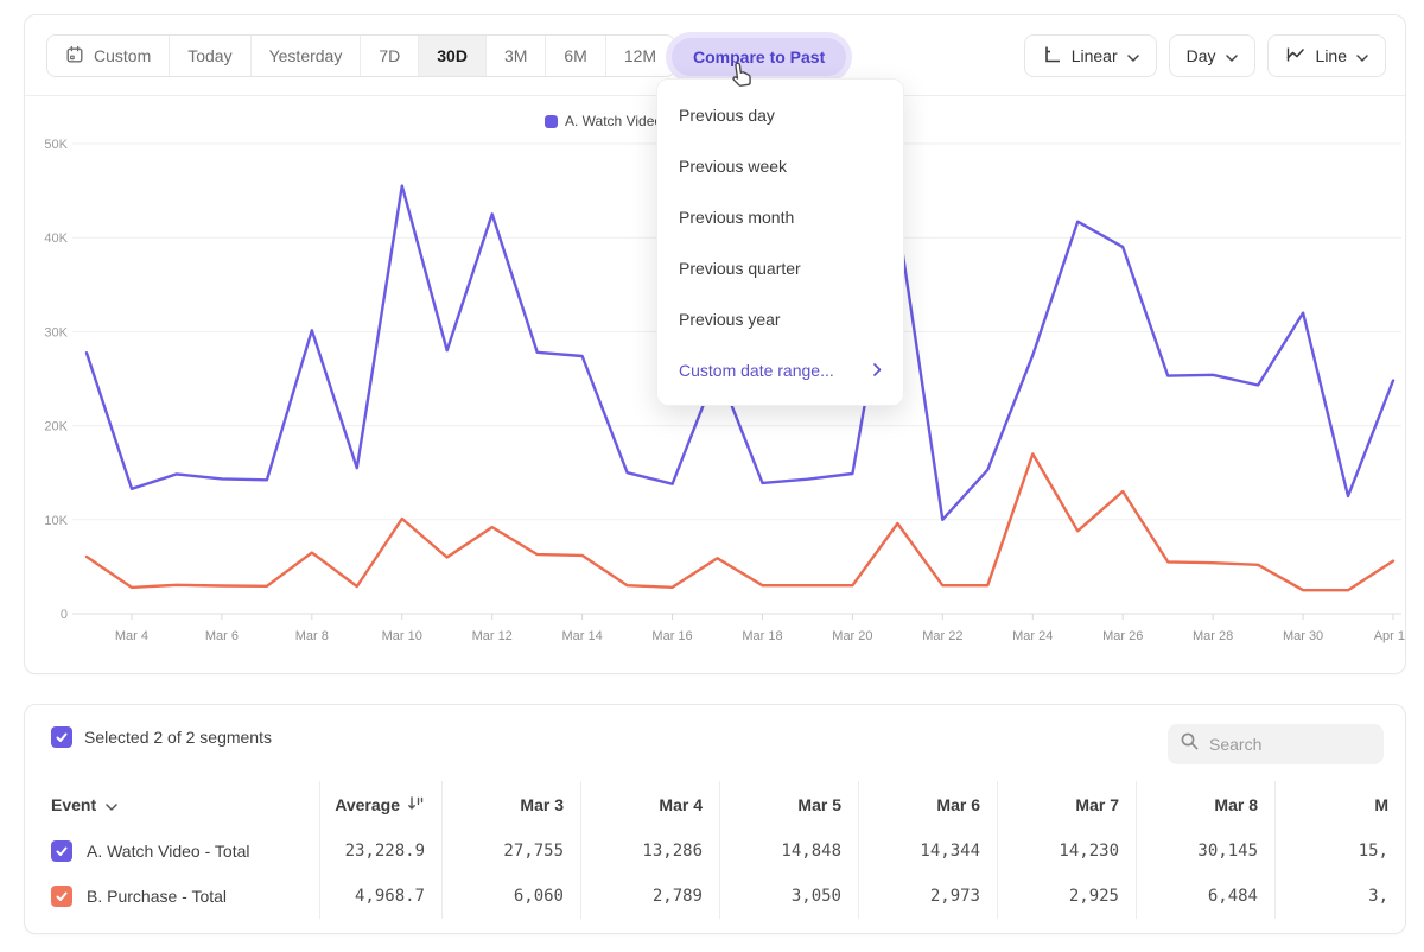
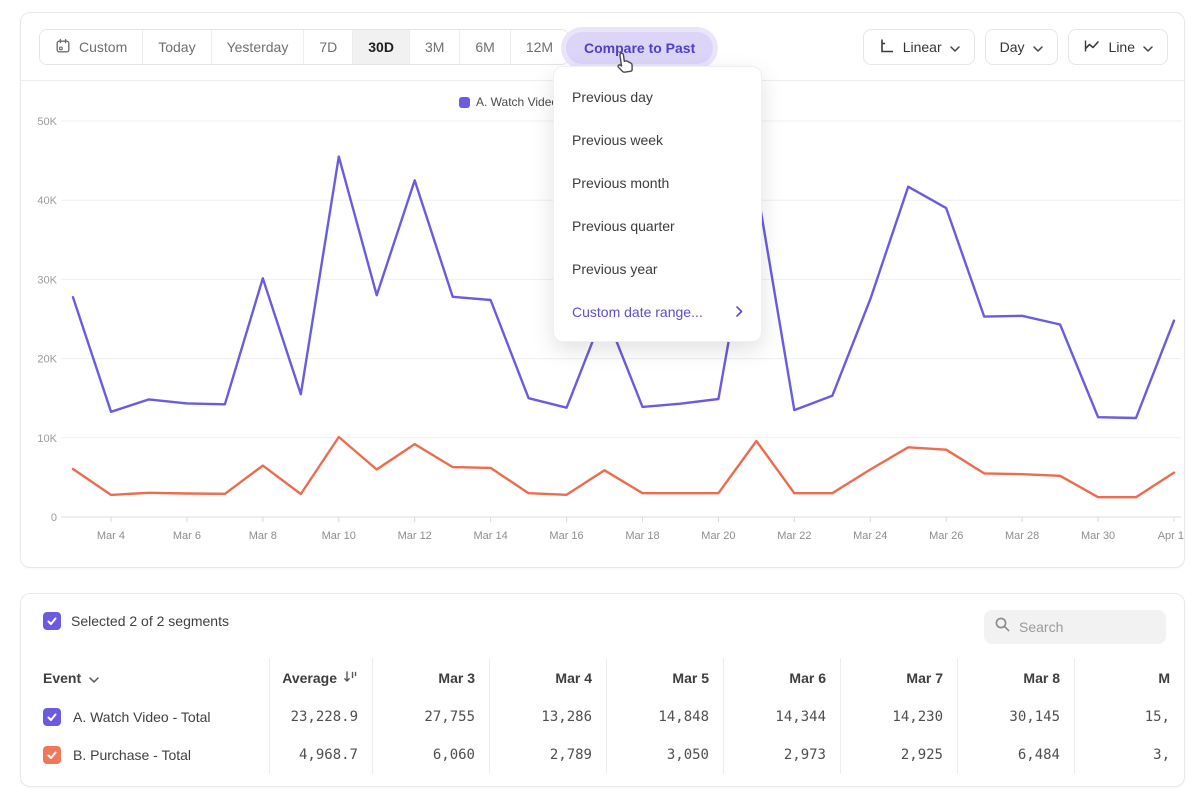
A. Watch Video - Total/Mar 22: 10K -> 14K
B. Purchase - Total/Mar 24: 17K -> 6K
B. Purchase - Total/Mar 26: 13K -> 8K
A. Watch Video - Total/Mar 30: 32K -> 13K
